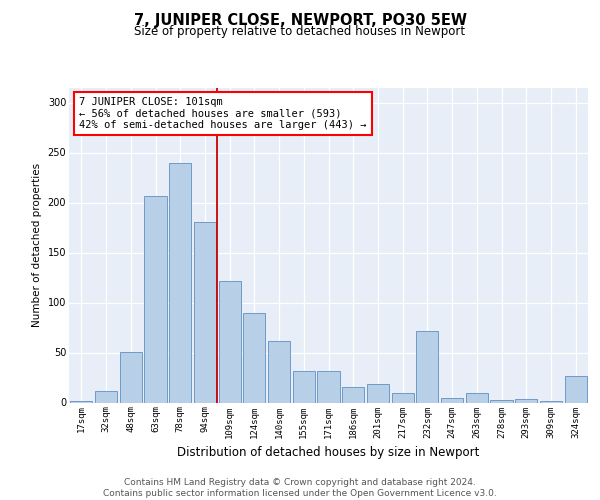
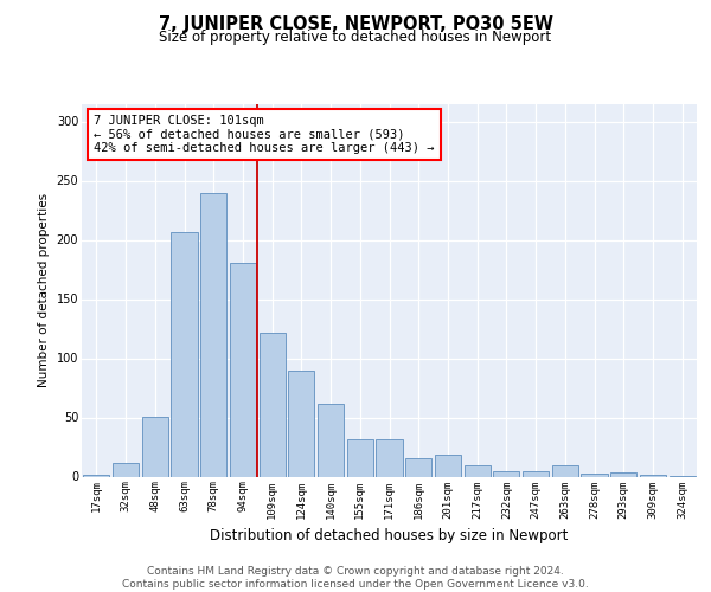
232sqm: 72 -> 5
324sqm: 27 -> 1
